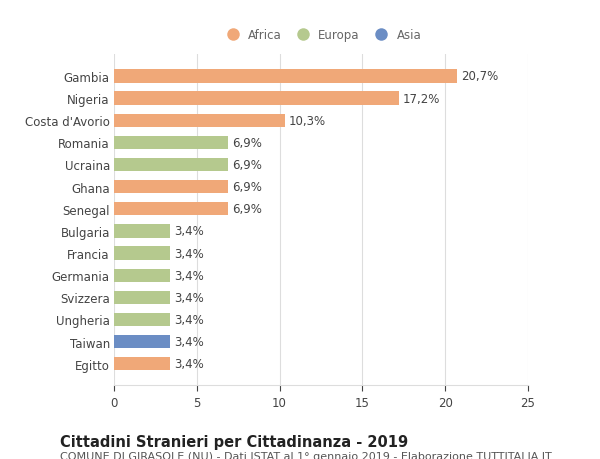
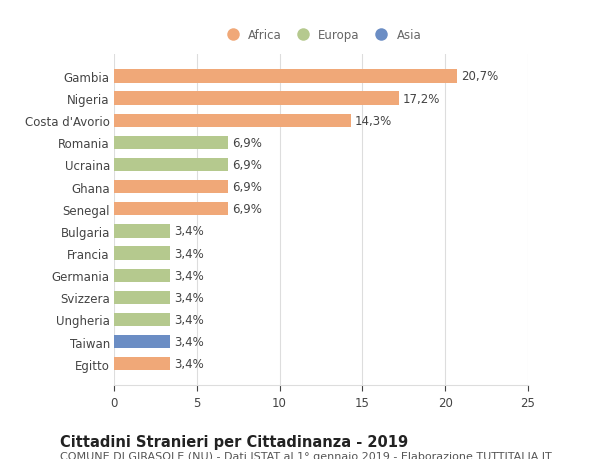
Costa d'Avorio: 10,3% -> 14,3%
